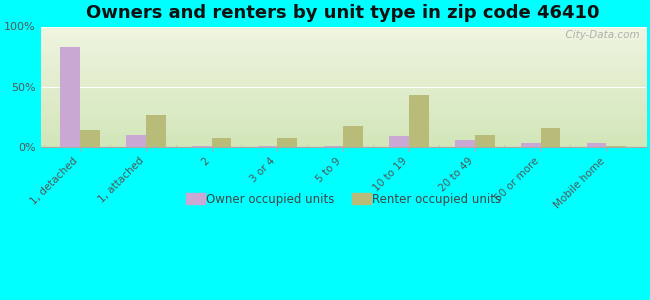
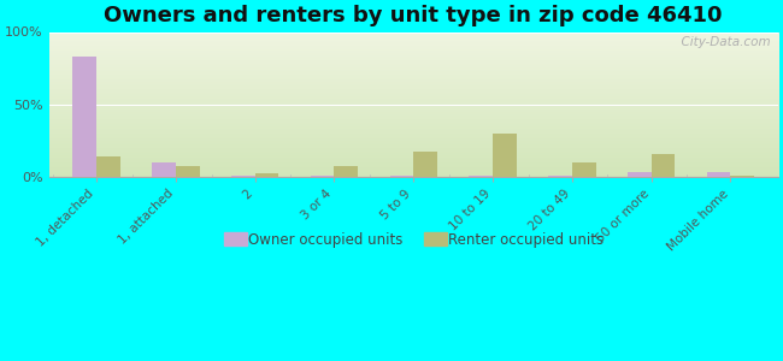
Renter occupied units/1, attached: 26% -> 7%
Renter occupied units/2: 7% -> 2%
Owner occupied units/10 to 19: 9% -> 0%
Renter occupied units/10 to 19: 43% -> 30%
Owner occupied units/20 to 49: 6% -> 0%
